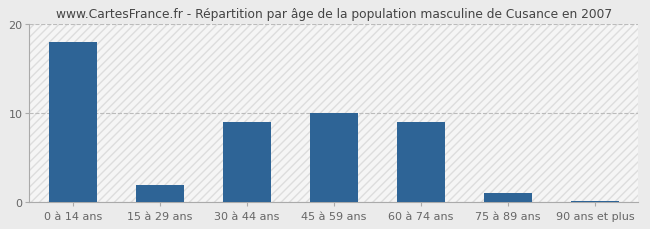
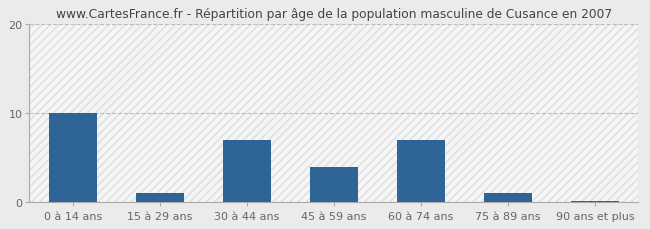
0 à 14 ans: 18.0 -> 10.0
15 à 29 ans: 2.0 -> 1.0
30 à 44 ans: 9.0 -> 7.0
45 à 59 ans: 10.0 -> 4.0
60 à 74 ans: 9.0 -> 7.0
